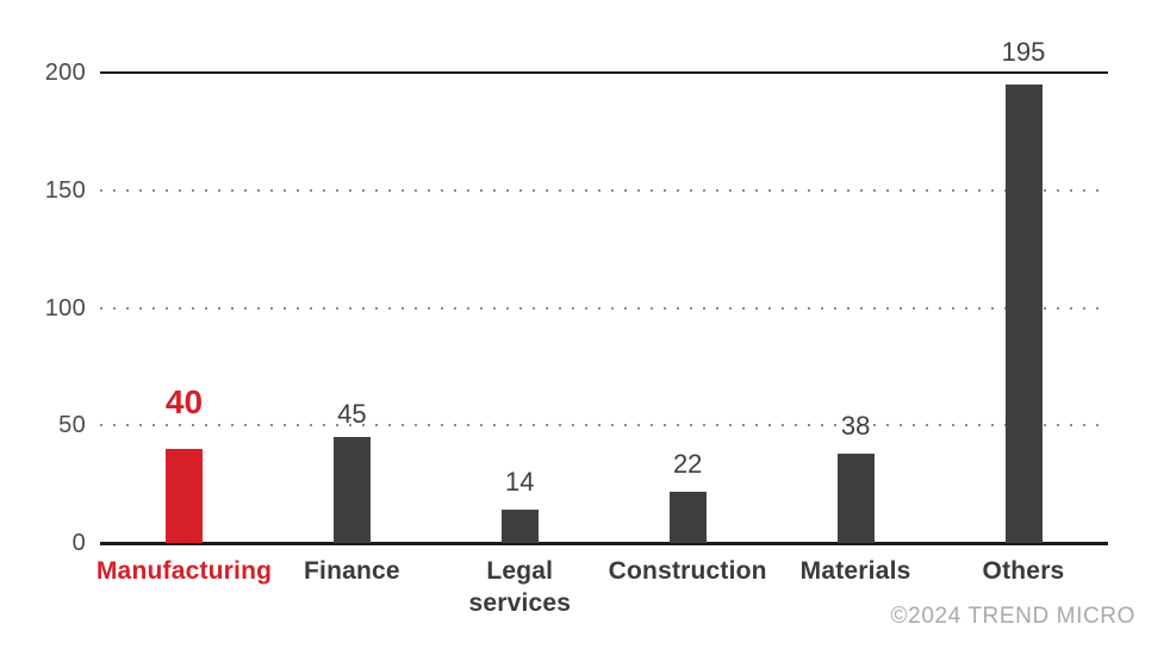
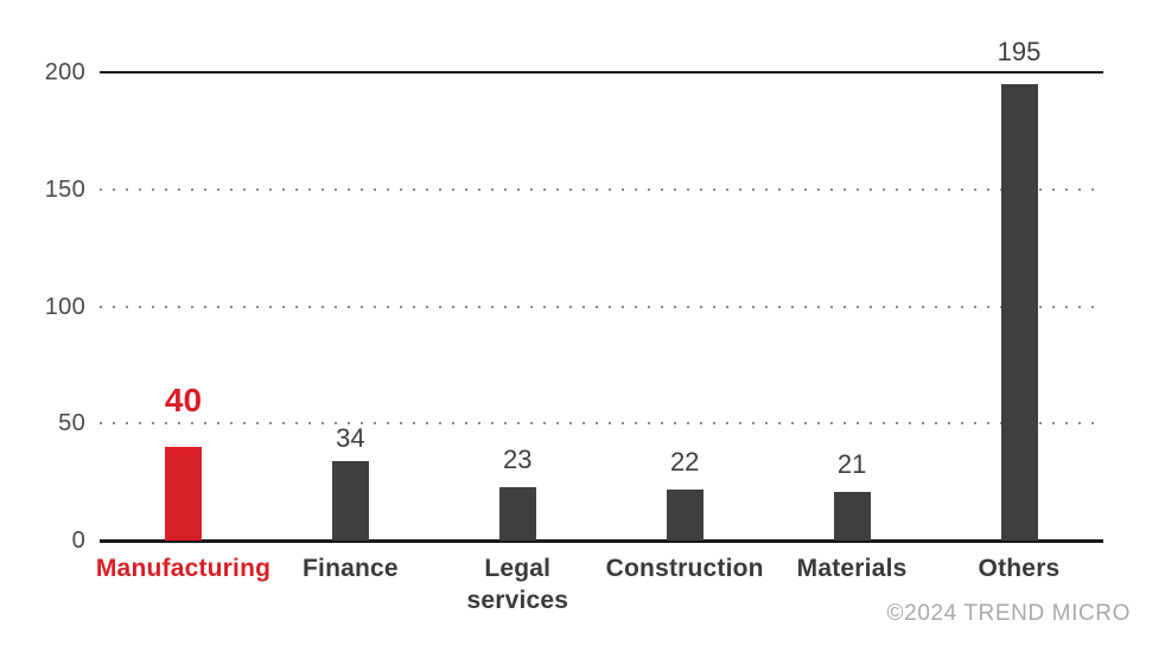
Finance: 45 -> 34
Legal services: 14 -> 23
Materials: 38 -> 21
